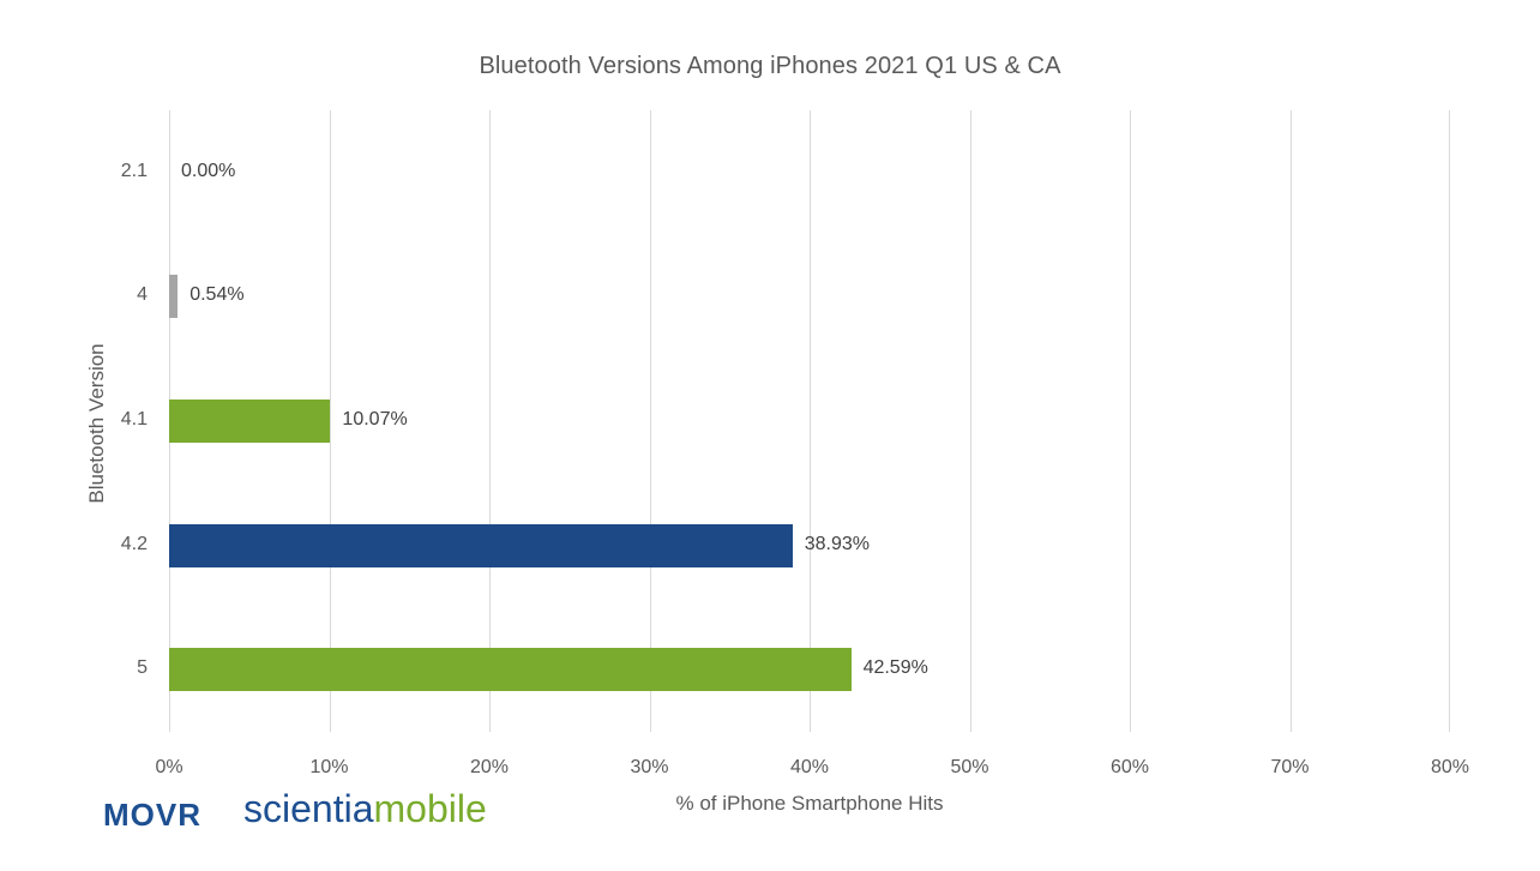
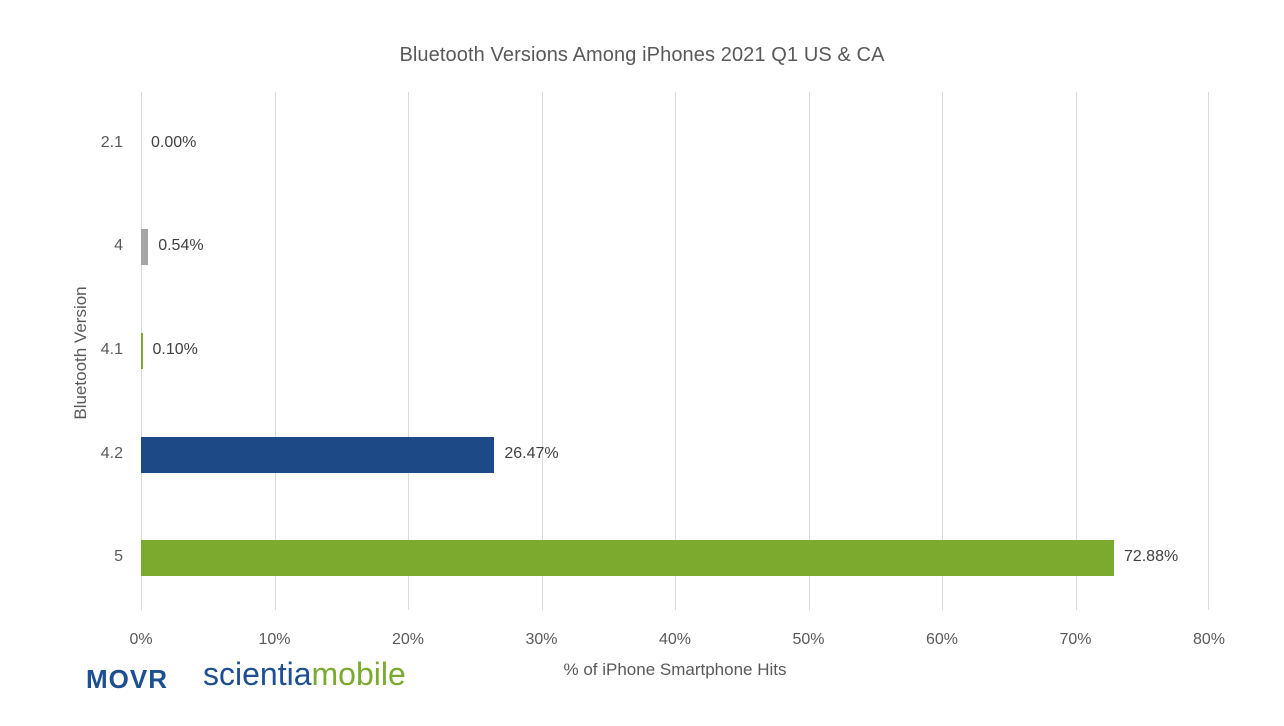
4.1: 10.07% -> 0.10%
4.2: 38.93% -> 26.47%
5: 42.59% -> 72.88%
